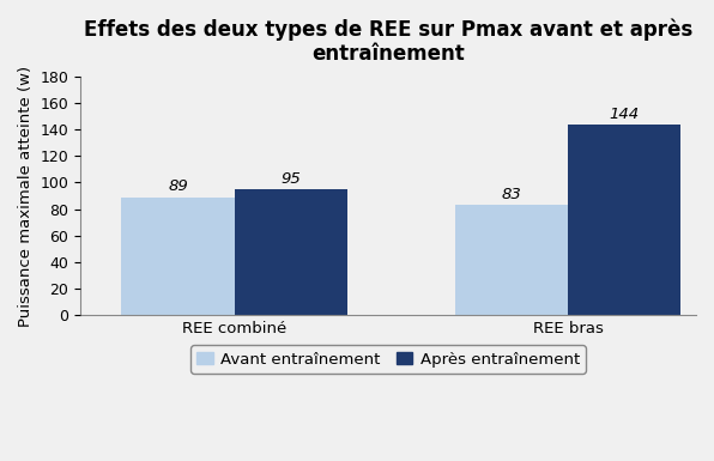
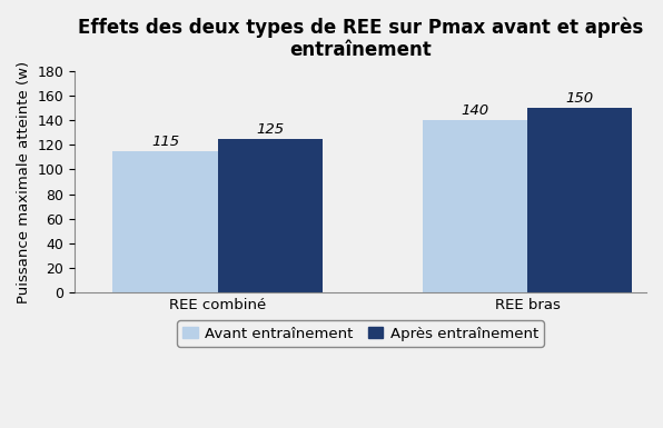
Avant entraînement/REE combiné: 89 -> 115
Après entraînement/REE combiné: 95 -> 125
Avant entraînement/REE bras: 83 -> 140
Après entraînement/REE bras: 144 -> 150
